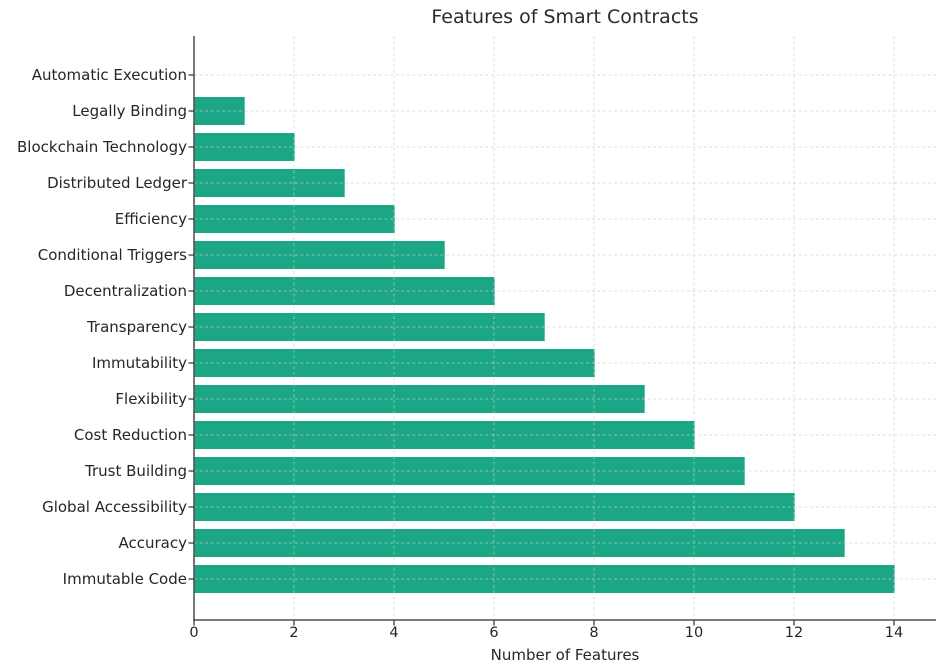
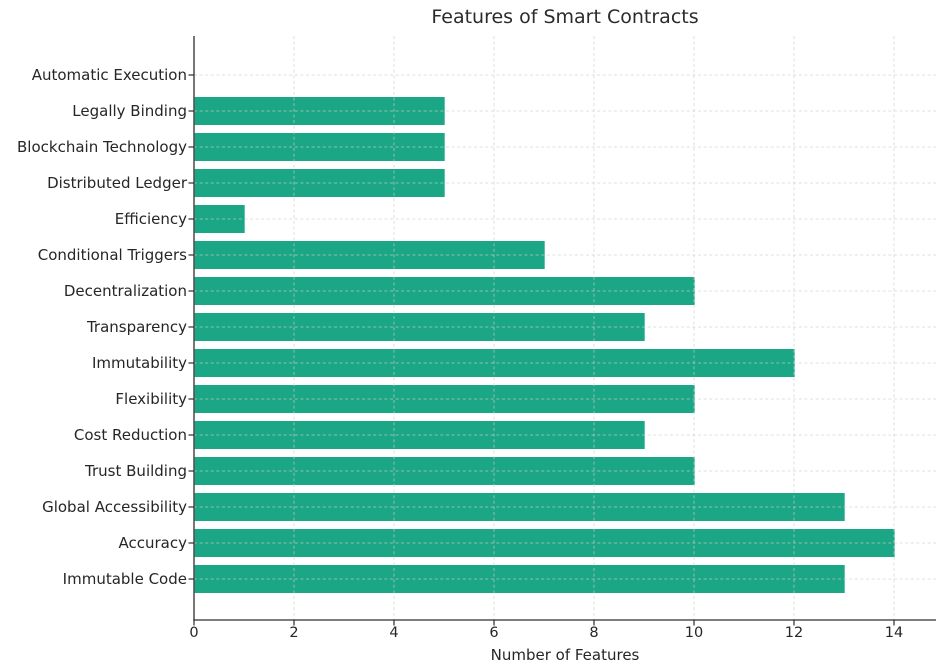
Legally Binding: 1 -> 5
Blockchain Technology: 2 -> 5
Distributed Ledger: 3 -> 5
Efficiency: 4 -> 1
Conditional Triggers: 5 -> 7
Decentralization: 6 -> 10
Transparency: 7 -> 9
Immutability: 8 -> 12
Flexibility: 9 -> 10
Cost Reduction: 10 -> 9
Trust Building: 11 -> 10
Global Accessibility: 12 -> 13
Accuracy: 13 -> 14
Immutable Code: 14 -> 13
